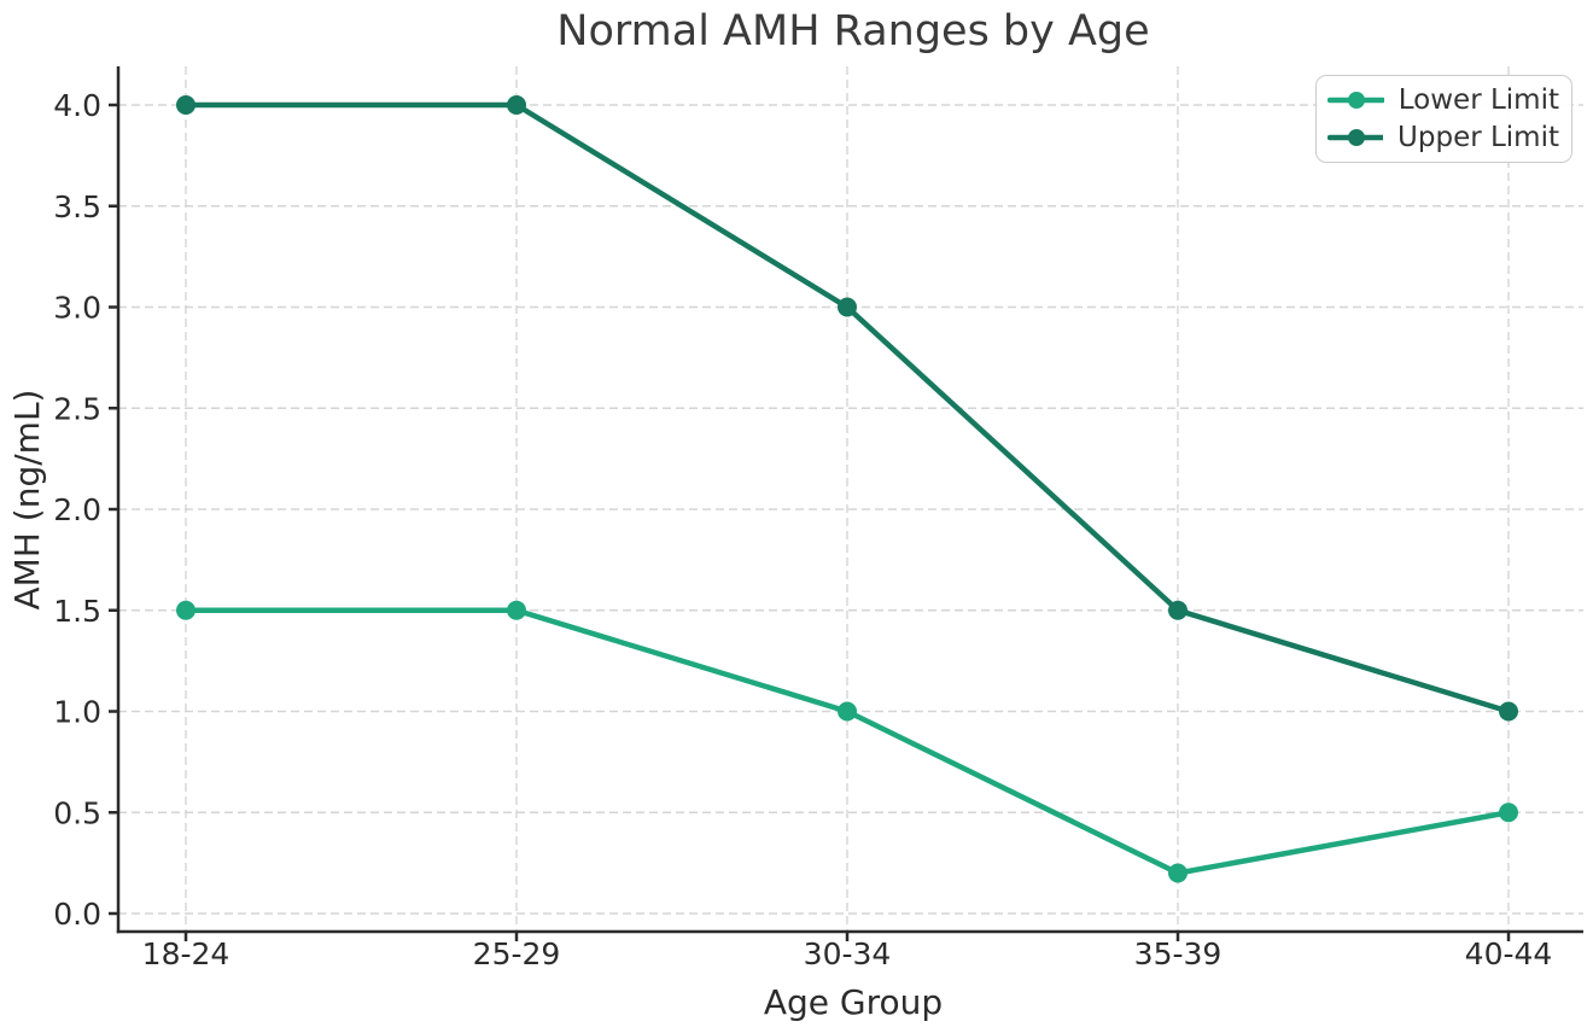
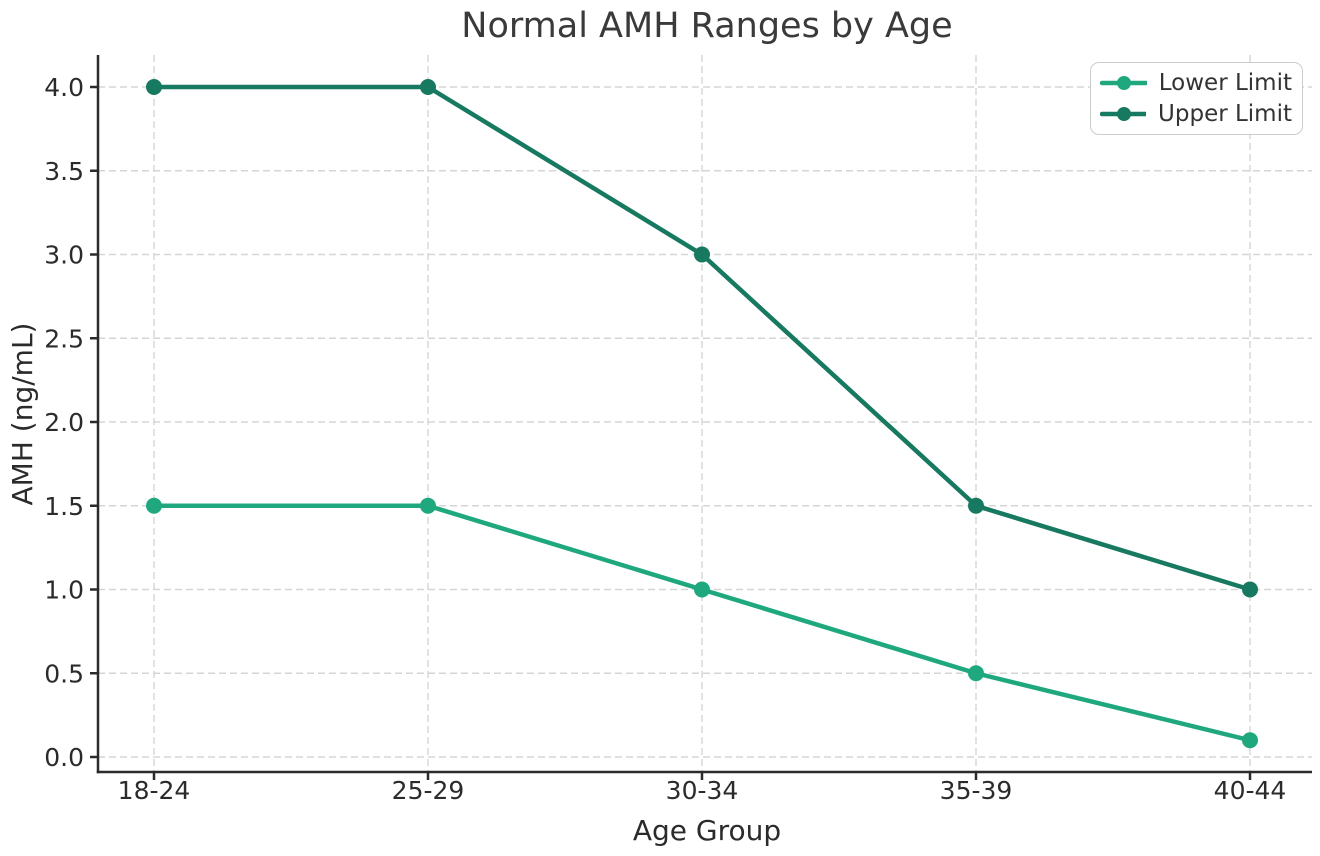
Lower Limit/35-39: 0.2 -> 0.5
Lower Limit/40-44: 0.5 -> 0.1
